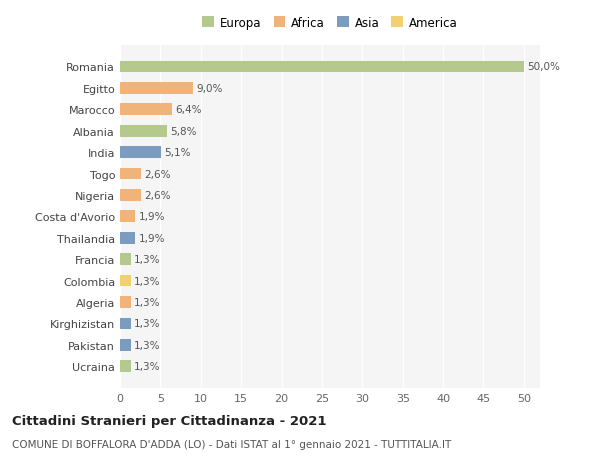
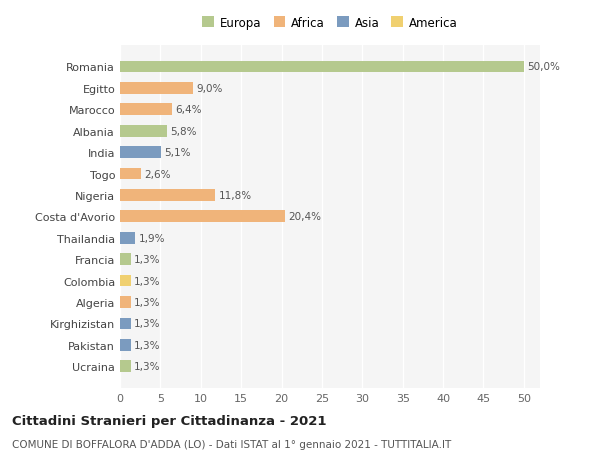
Nigeria: 2,6% -> 11,8%
Costa d'Avorio: 1,9% -> 20,4%
